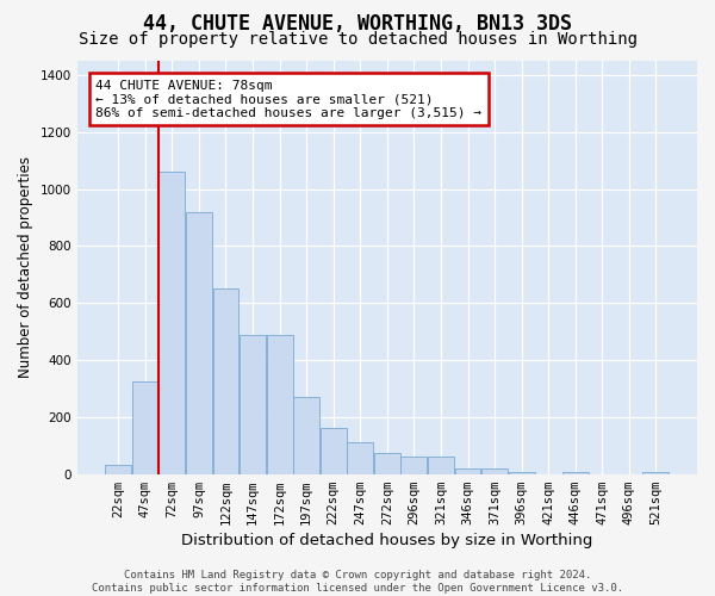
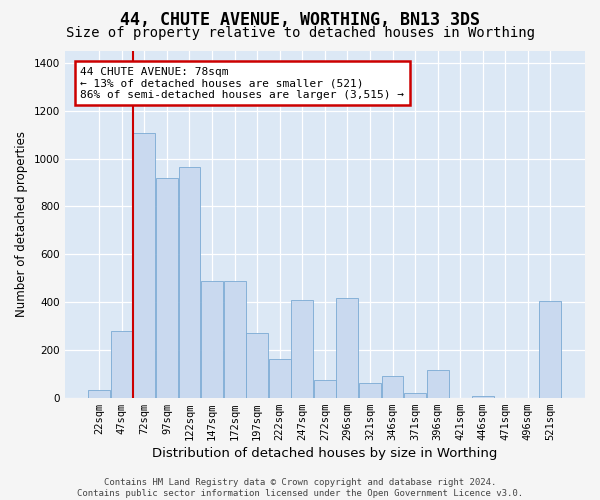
47sqm: 325 -> 280
72sqm: 1060 -> 1105
122sqm: 650 -> 965
247sqm: 110 -> 410
296sqm: 60 -> 415
346sqm: 20 -> 90
396sqm: 5 -> 115
521sqm: 5 -> 405
